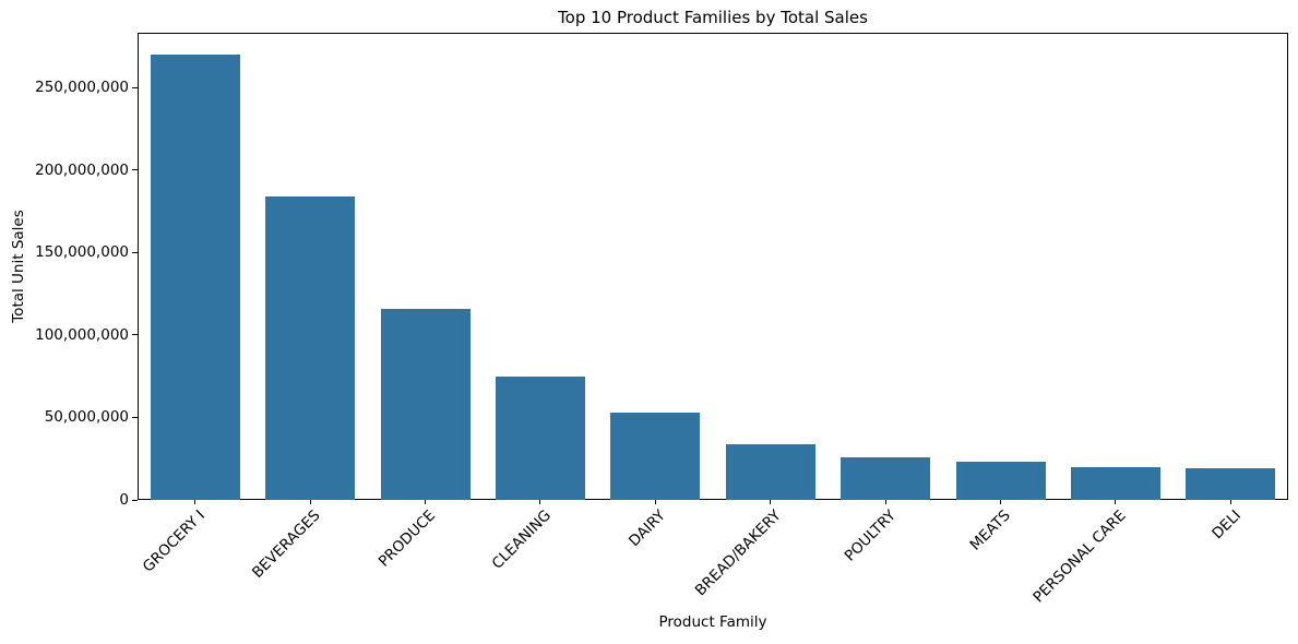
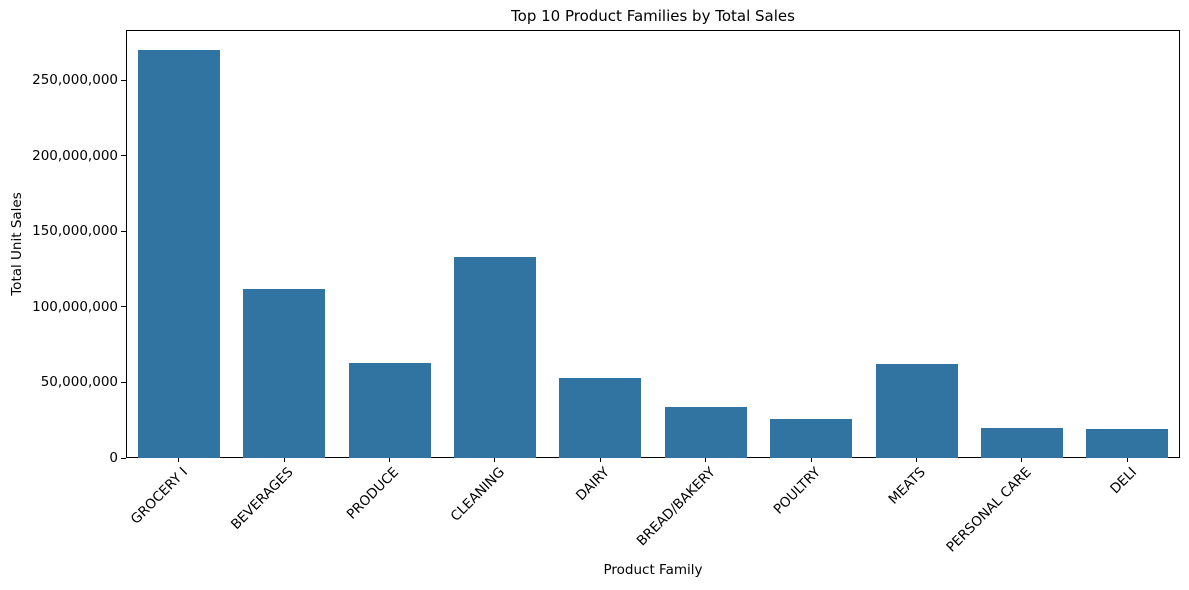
BEVERAGES: 184000000 -> 112000000
PRODUCE: 116000000 -> 63000000
CLEANING: 75000000 -> 133000000
MEATS: 23000000 -> 62000000
